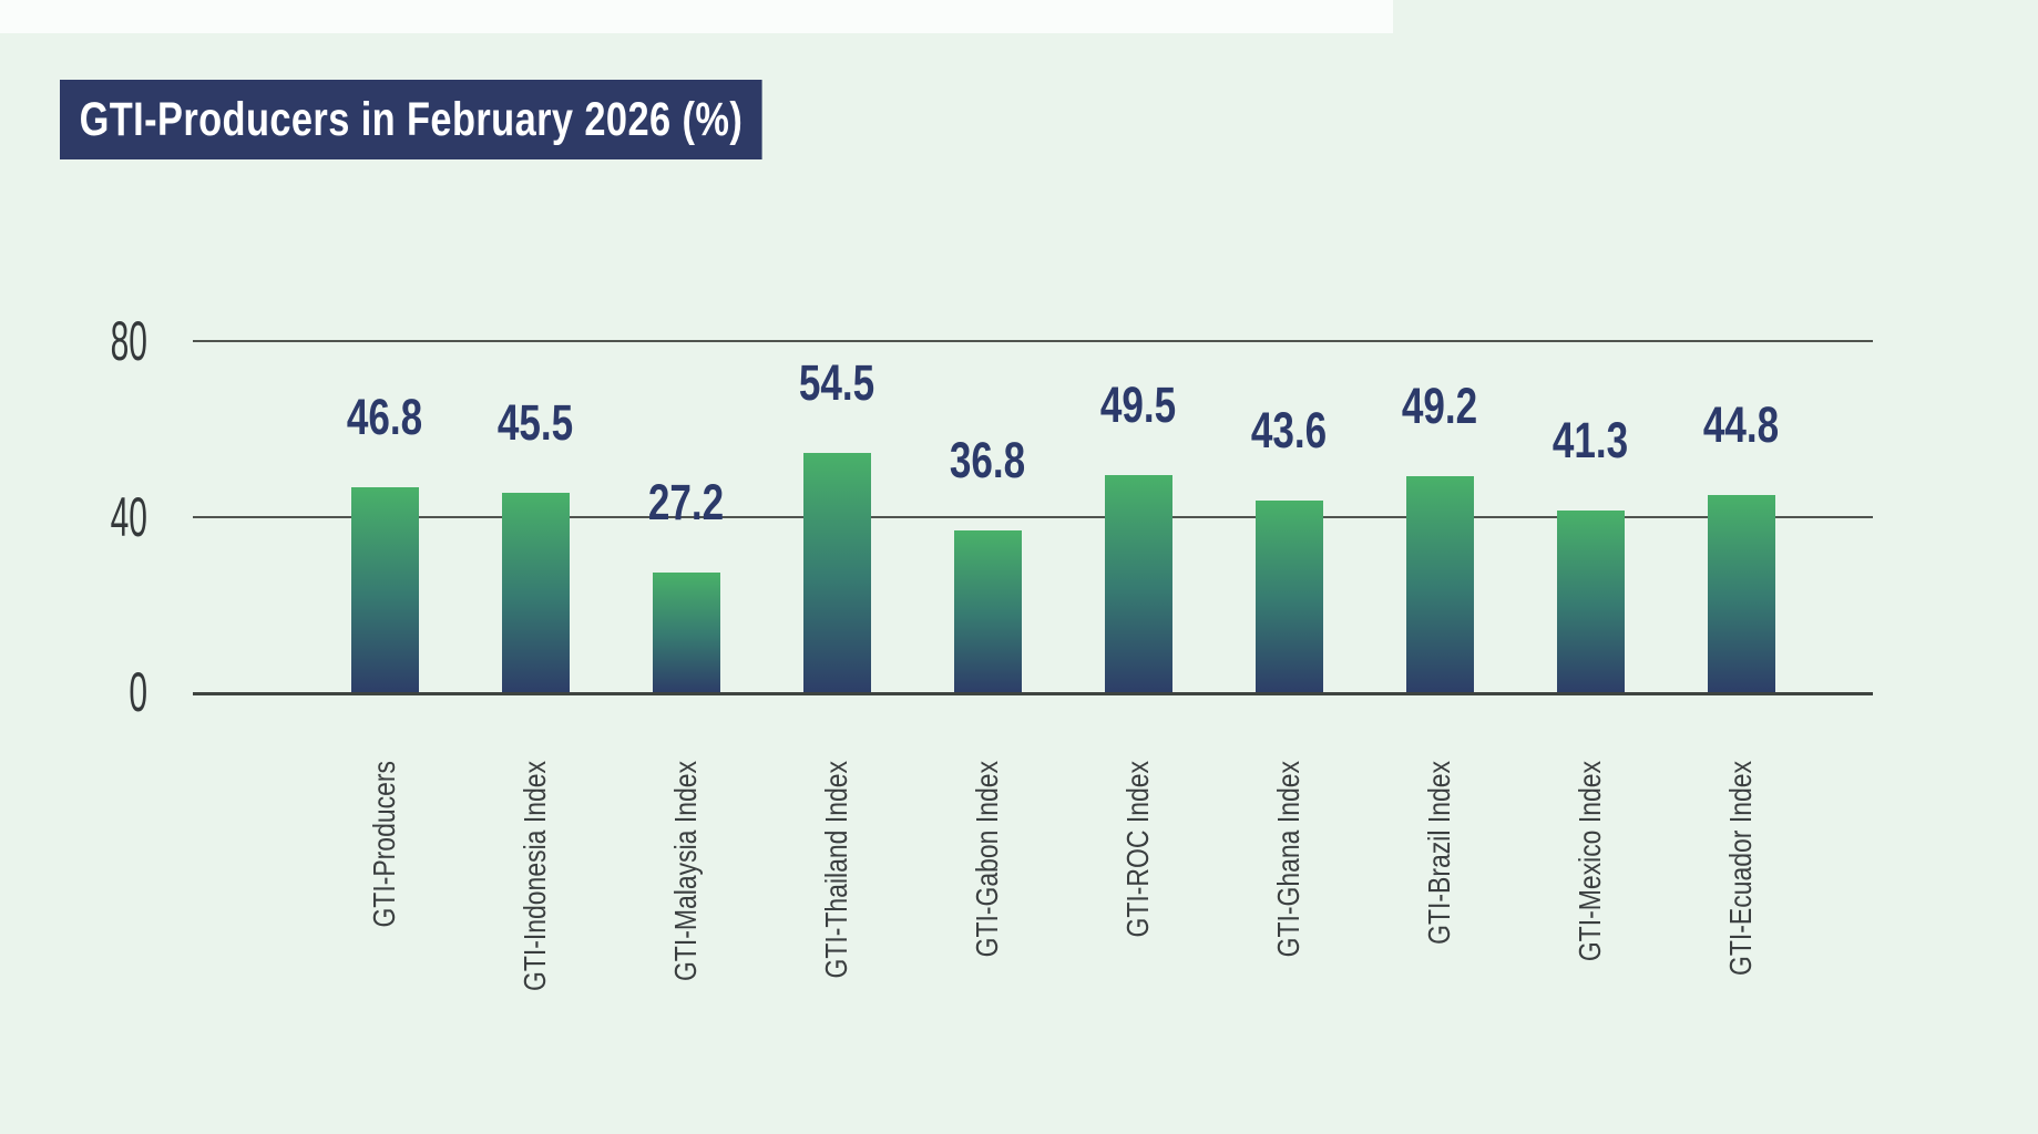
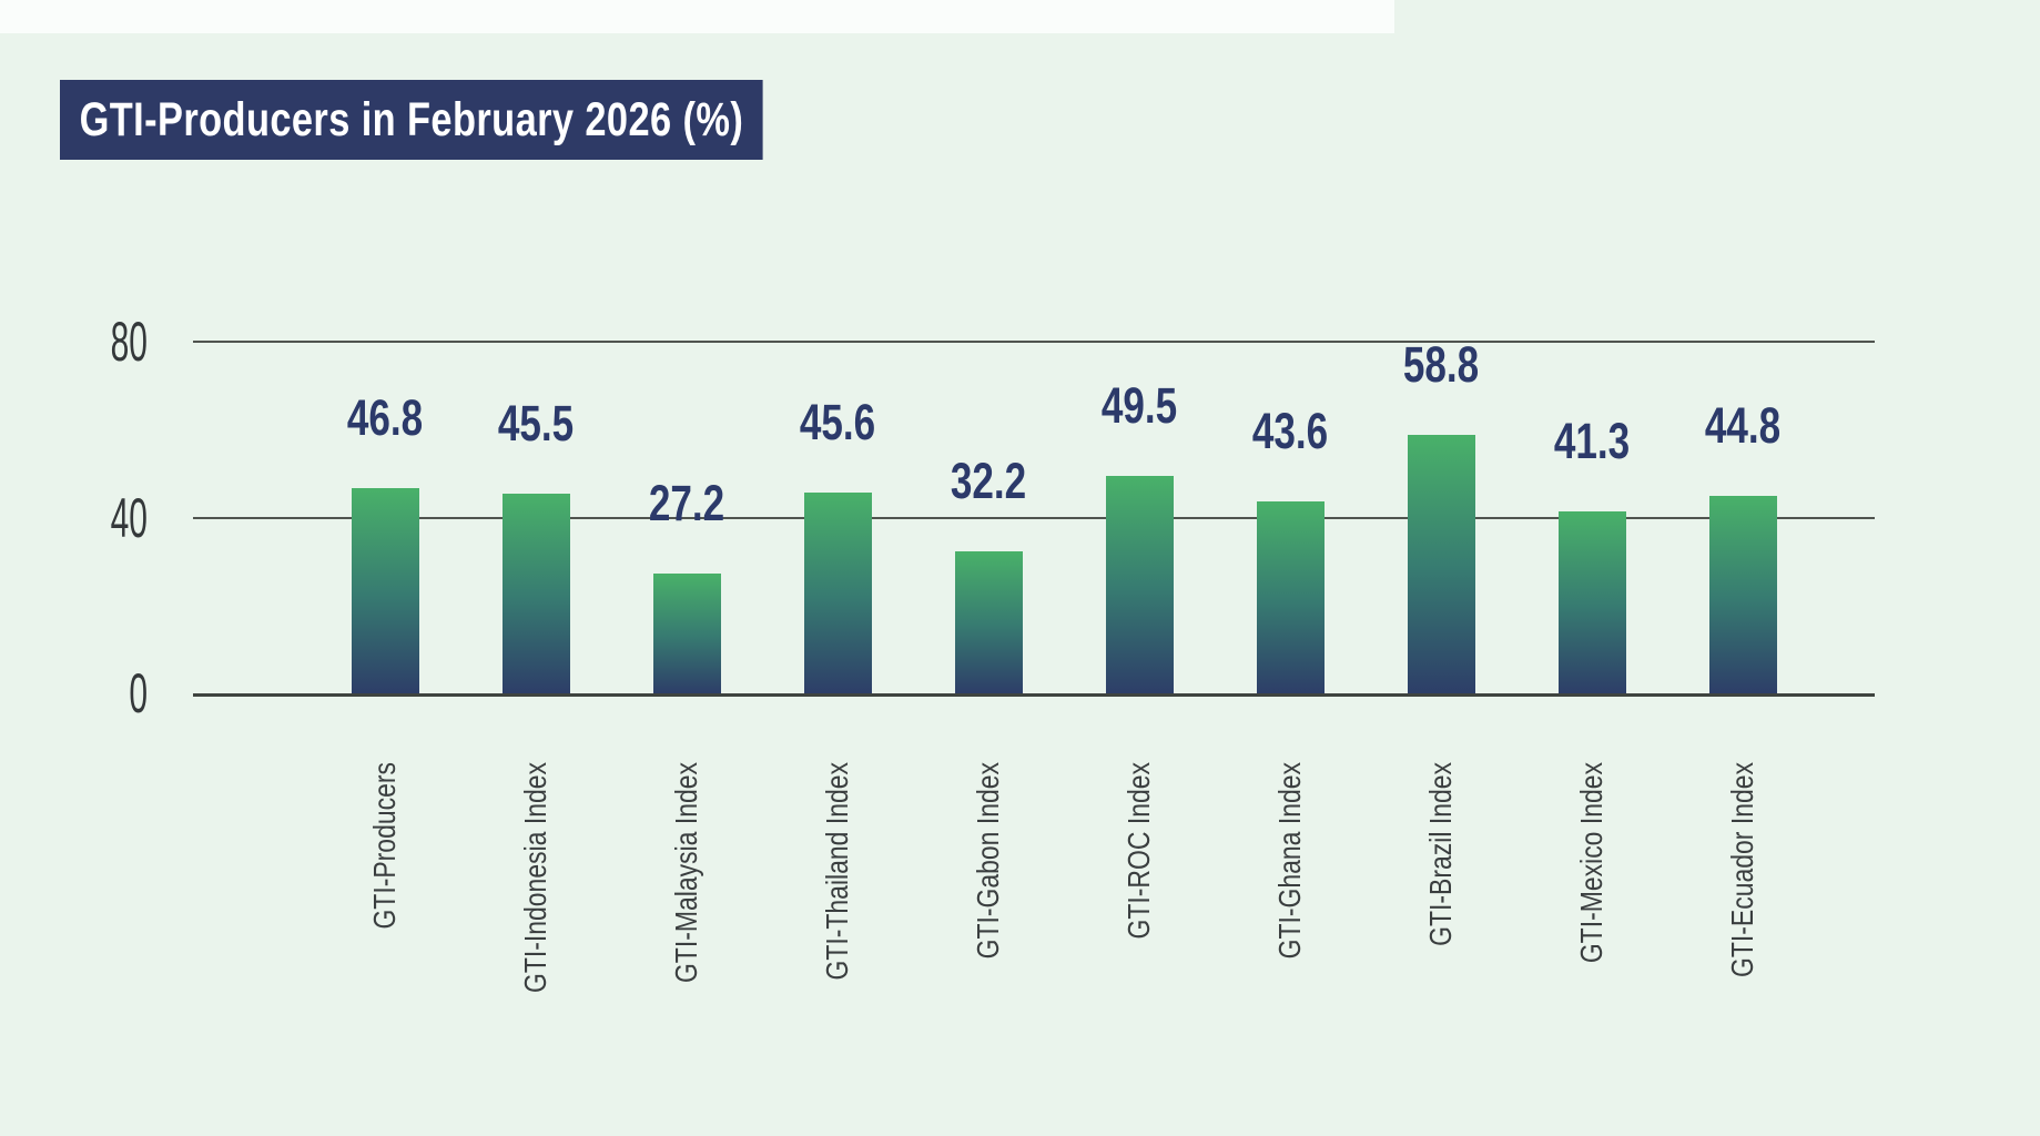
GTI-Thailand Index: 54.5 -> 45.6
GTI-Gabon Index: 36.8 -> 32.2
GTI-Brazil Index: 49.2 -> 58.8
